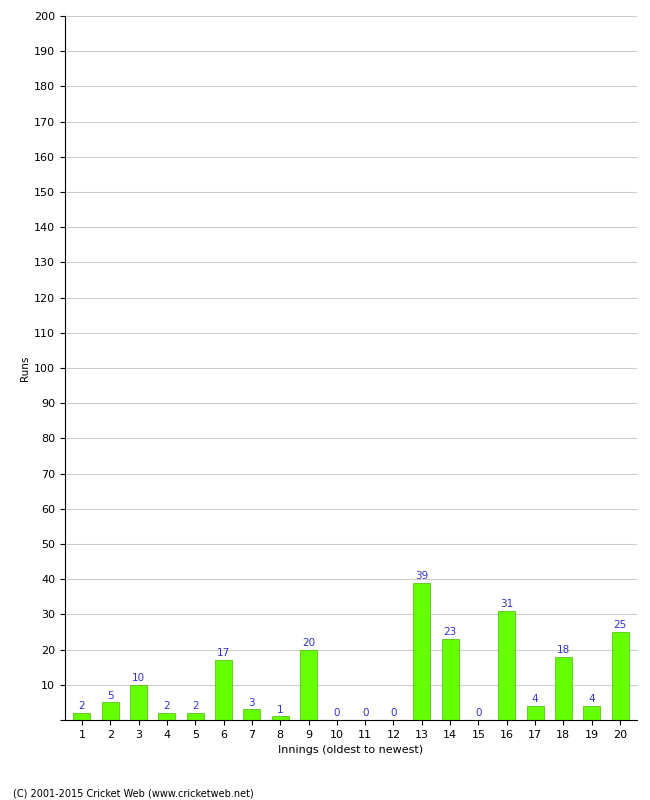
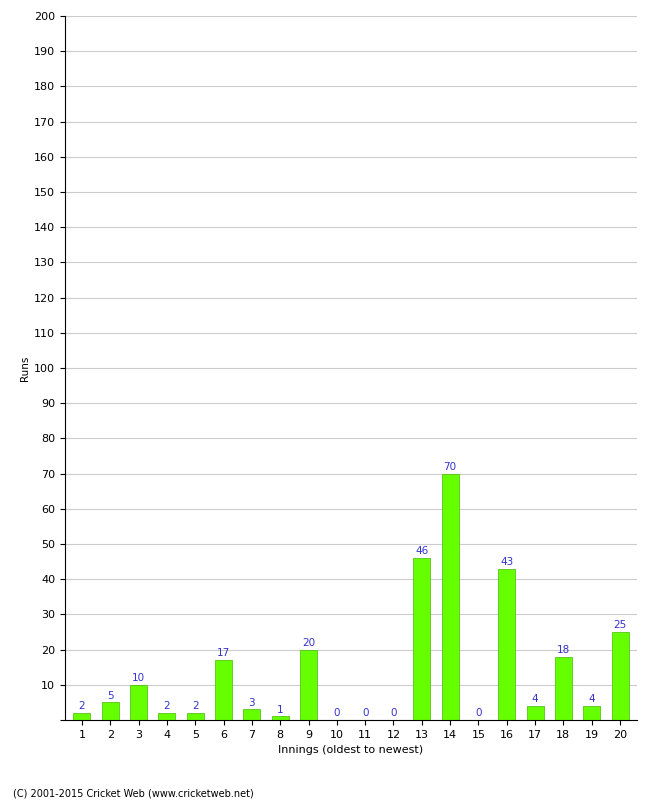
13: 39 -> 46
14: 23 -> 70
16: 31 -> 43
